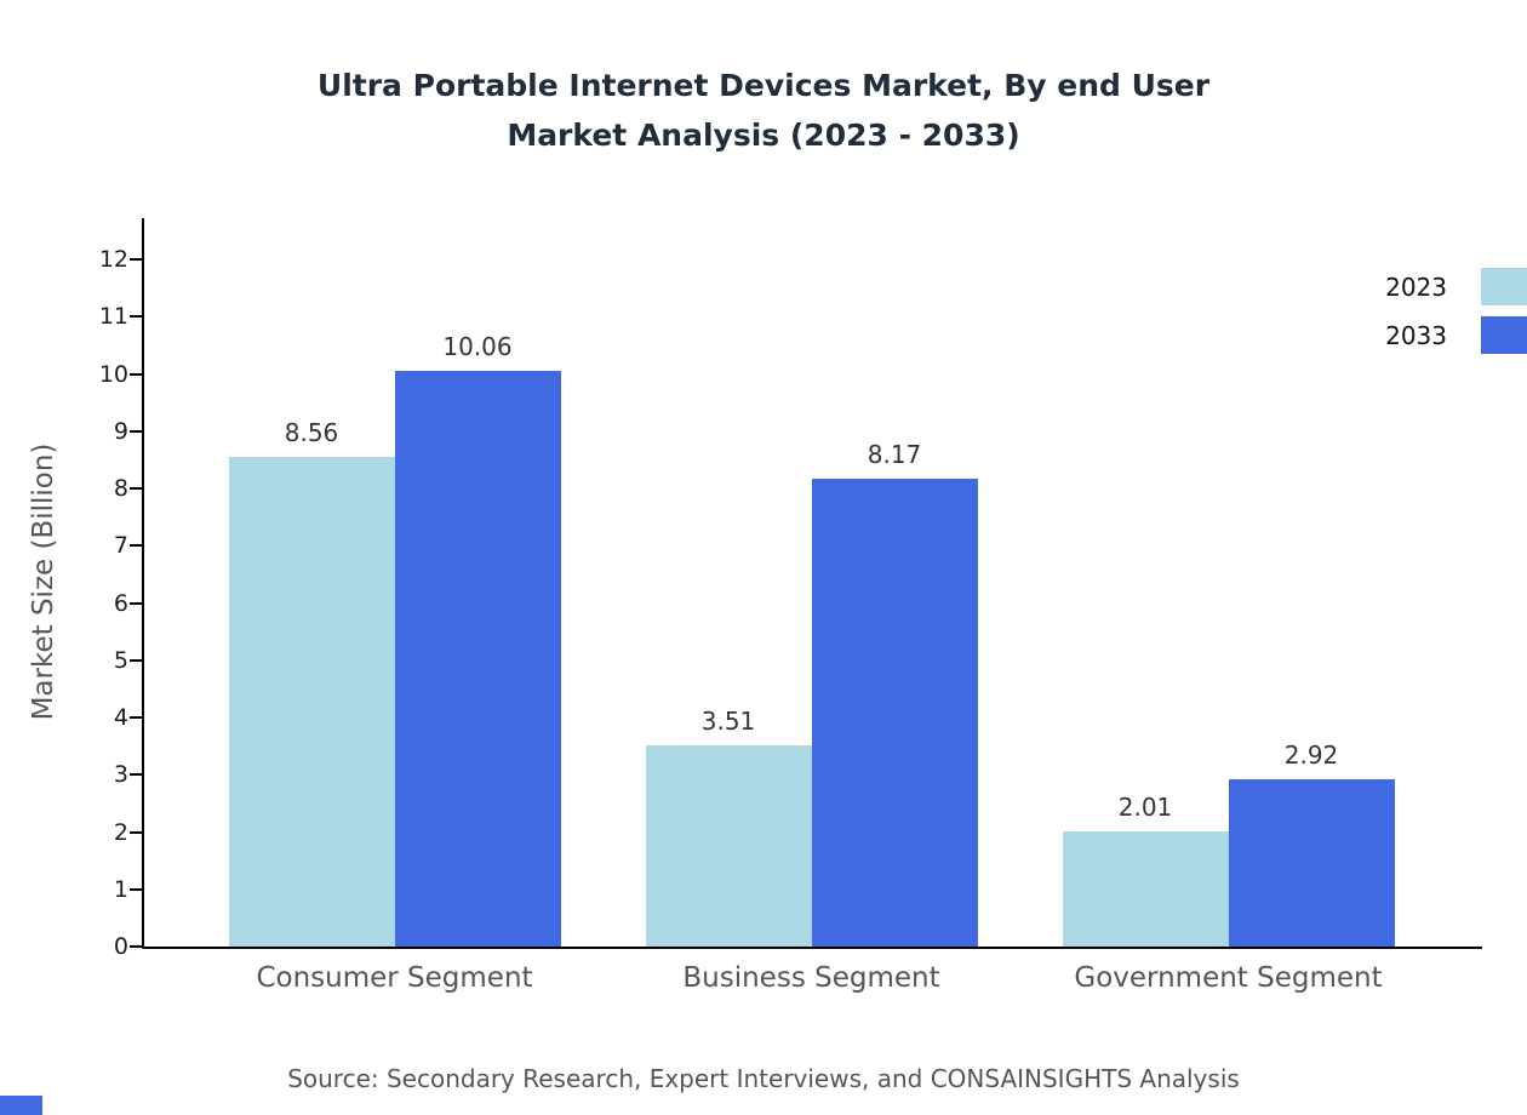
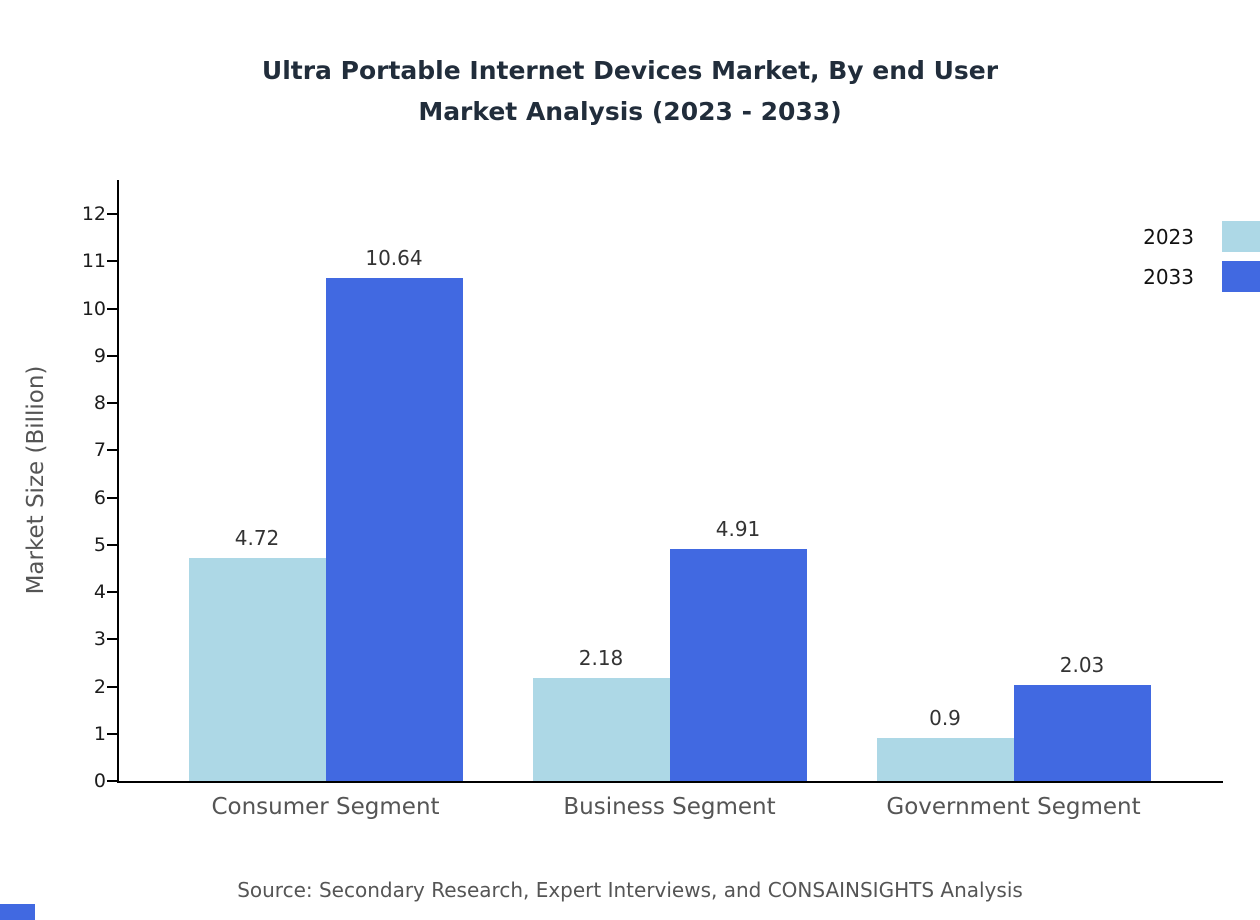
2023/Consumer Segment: 8.56 -> 4.72
2033/Consumer Segment: 10.06 -> 10.64
2023/Business Segment: 3.51 -> 2.18
2033/Business Segment: 8.17 -> 4.91
2023/Government Segment: 2.01 -> 0.9
2033/Government Segment: 2.92 -> 2.03
